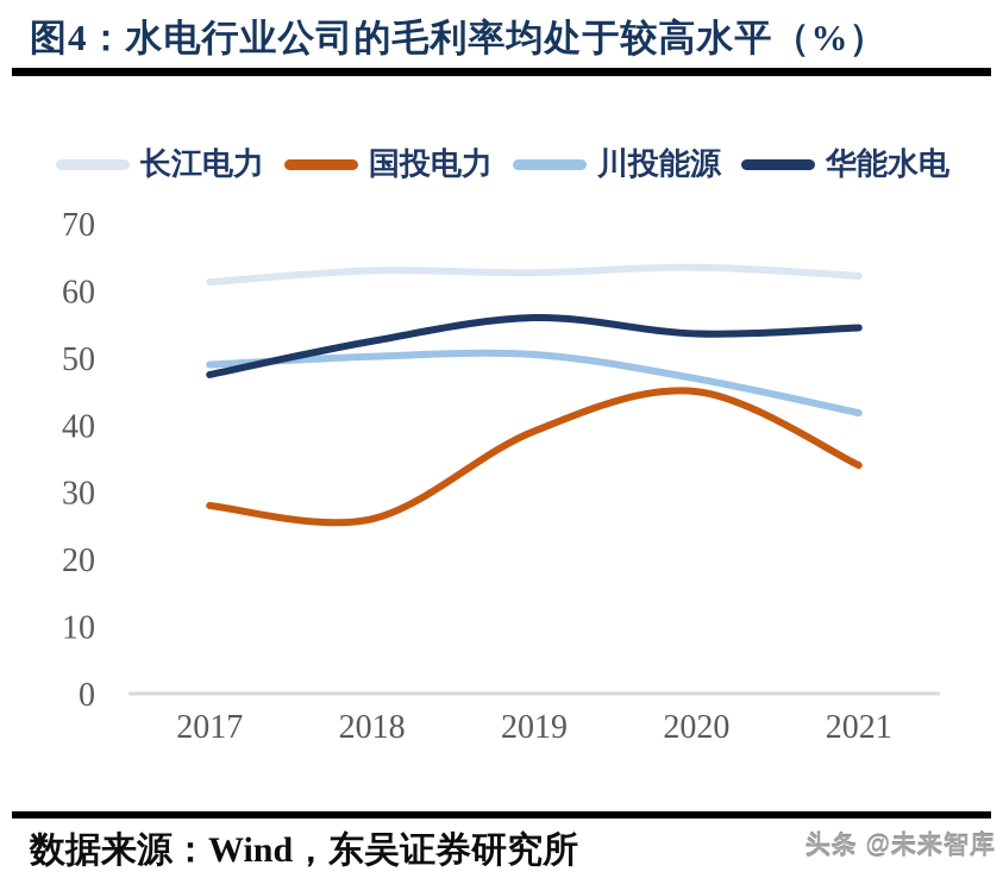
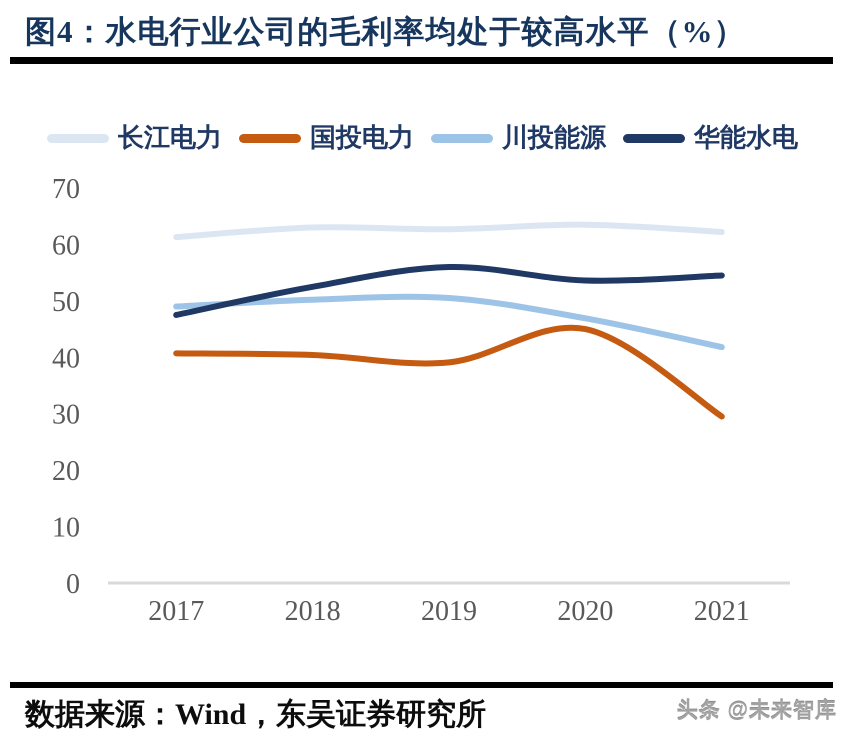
国投电力/2017: 28 -> 41
国投电力/2018: 26 -> 40
国投电力/2021: 34 -> 30
